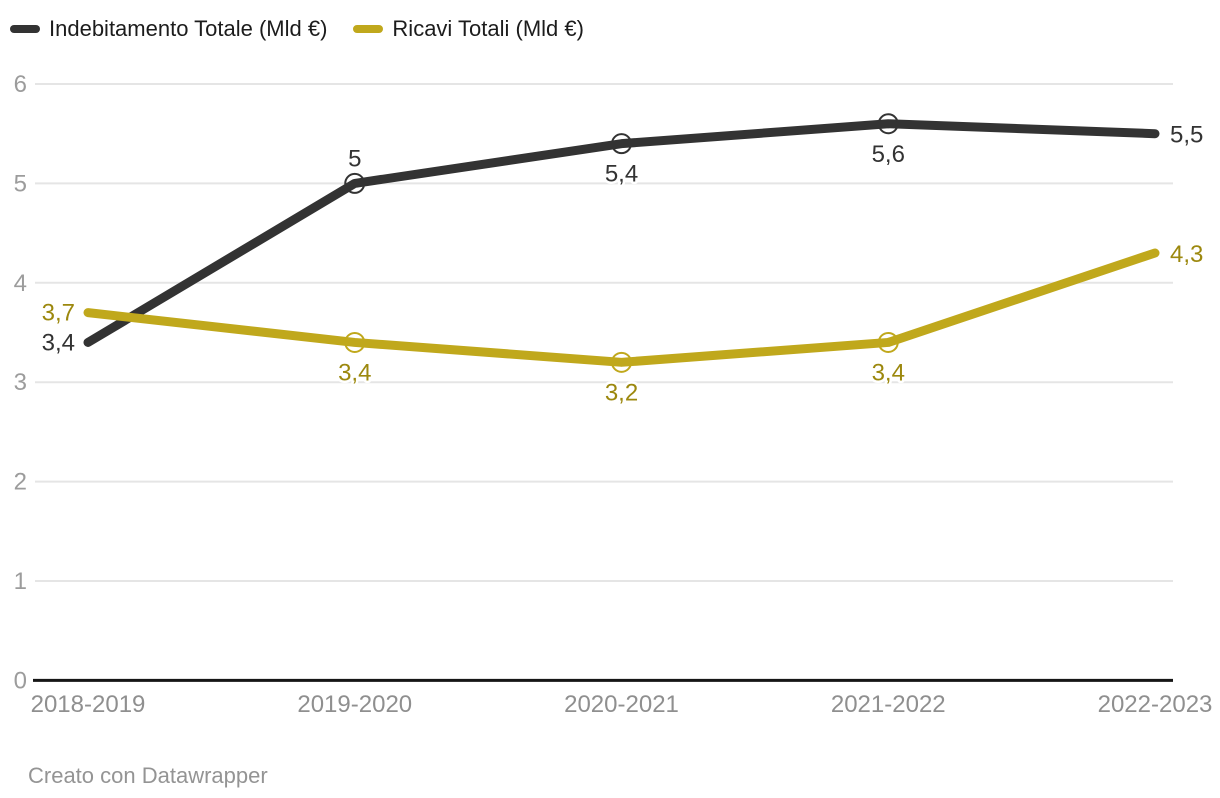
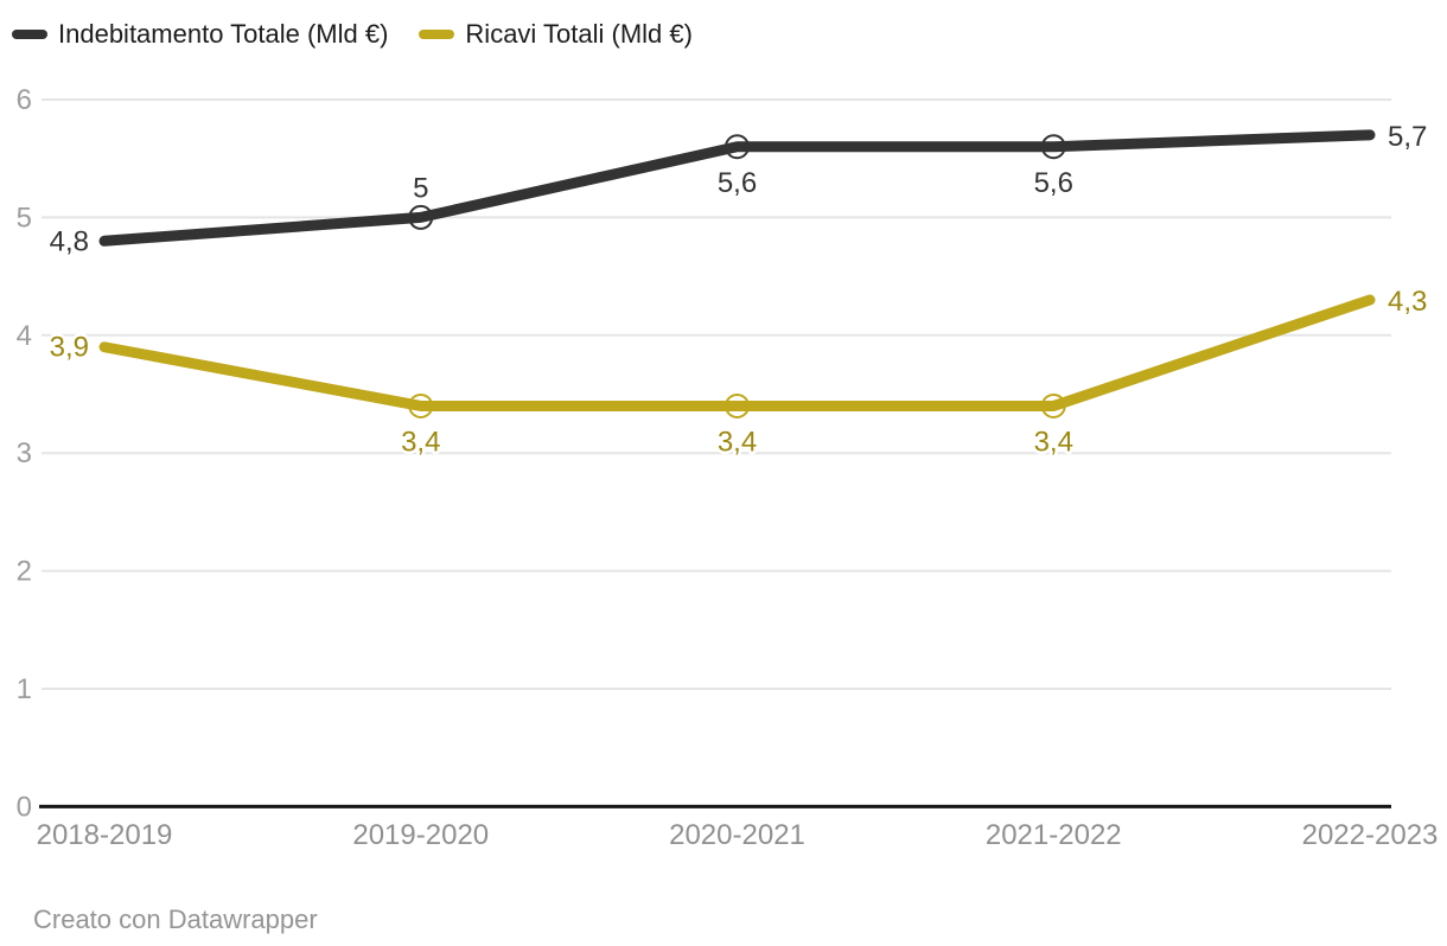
Indebitamento Totale (Mld €)/2018-2019: 3,4 -> 4,8
Ricavi Totali (Mld €)/2018-2019: 3,7 -> 3,9
Indebitamento Totale (Mld €)/2020-2021: 5,4 -> 5,6
Ricavi Totali (Mld €)/2020-2021: 3,2 -> 3,4
Indebitamento Totale (Mld €)/2022-2023: 5,5 -> 5,7
